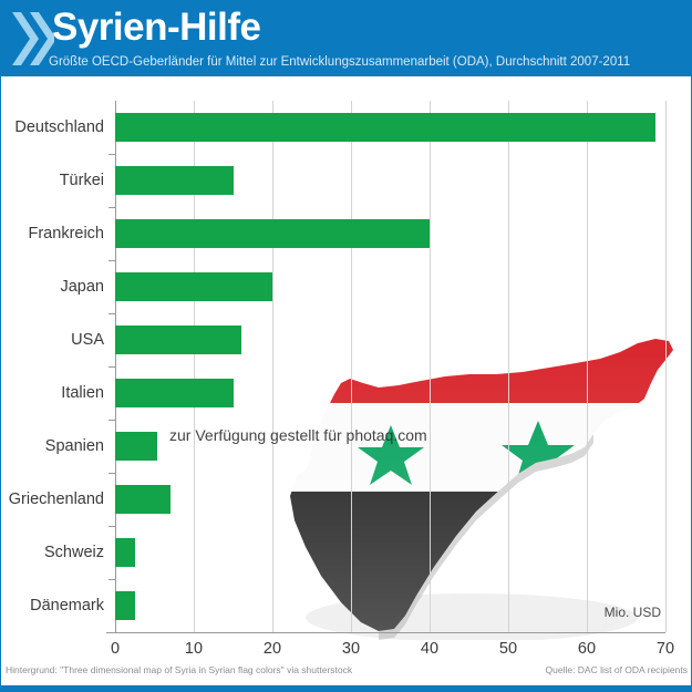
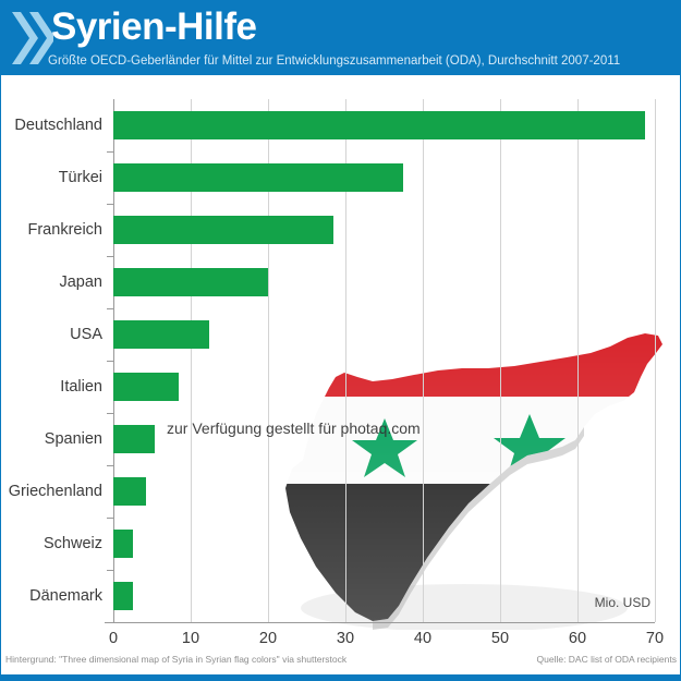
Türkei: 15 -> 38
Frankreich: 40 -> 28
USA: 16 -> 12
Italien: 15 -> 8
Griechenland: 7 -> 4
